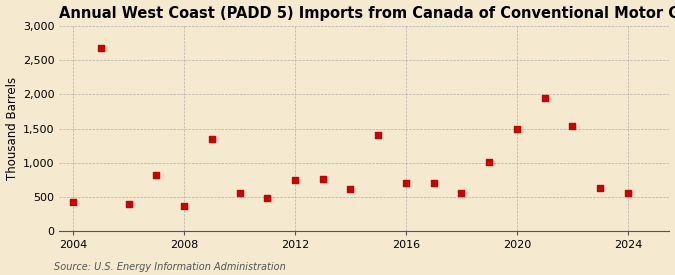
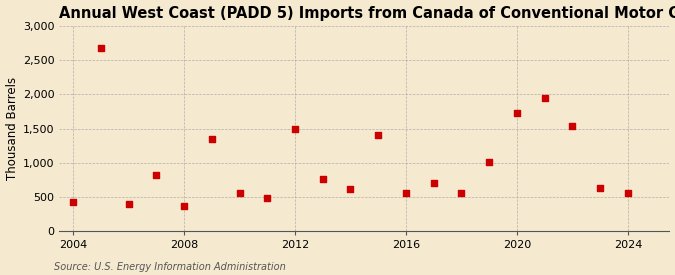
2012: 750 -> 1,500
2016: 710 -> 560
2020: 1,500 -> 1,720
